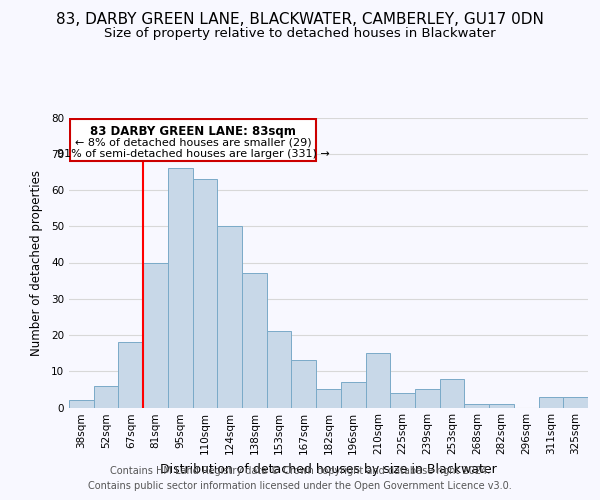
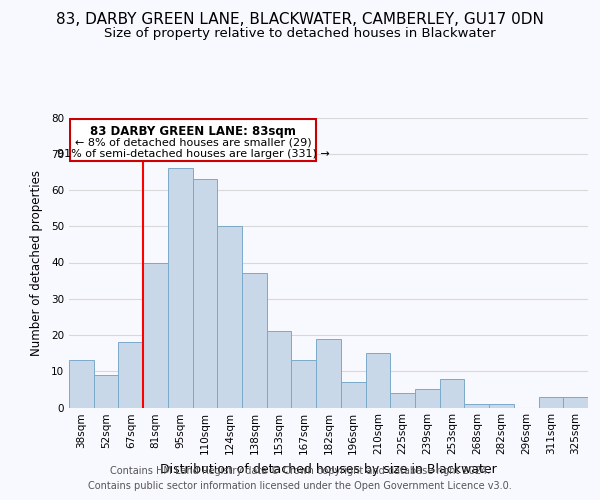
38sqm: 2 -> 13
52sqm: 6 -> 9
182sqm: 5 -> 19
